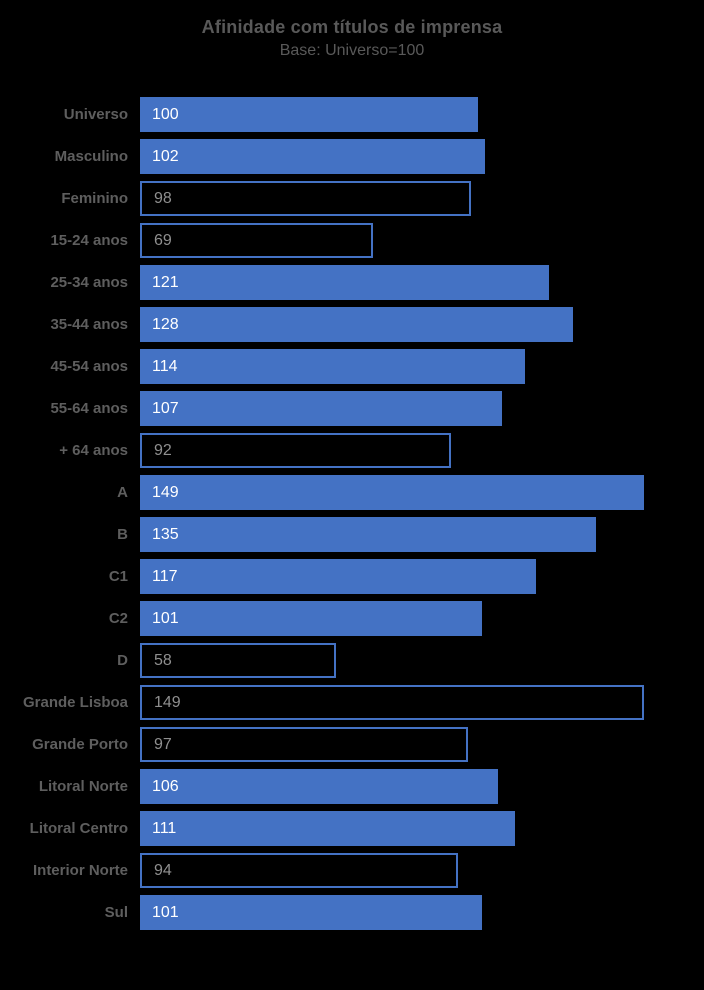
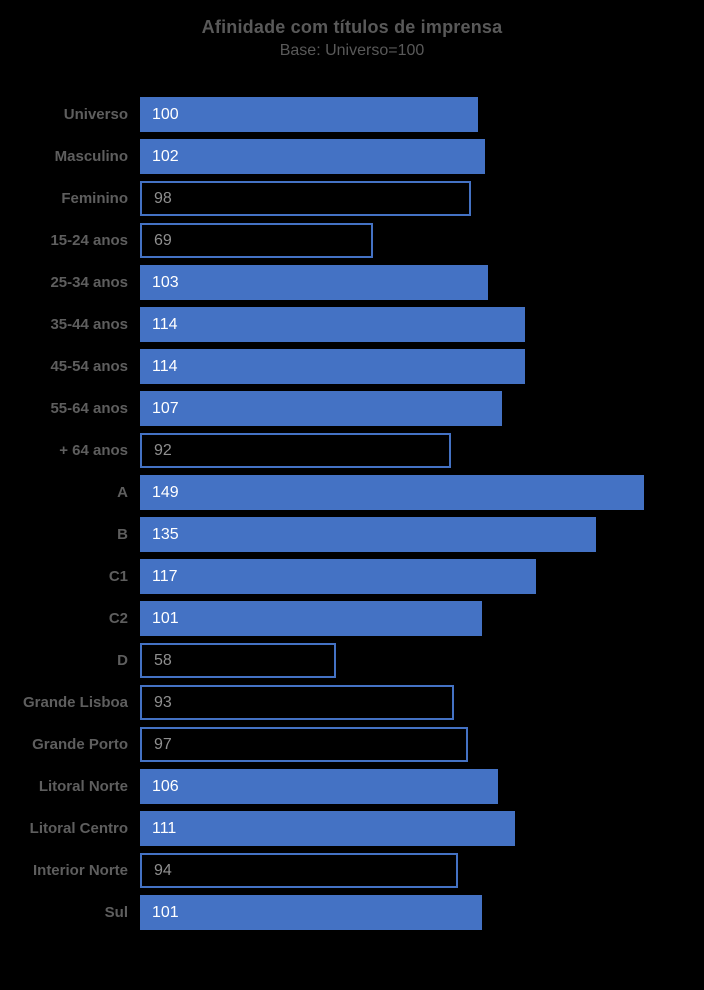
25-34 anos: 121 -> 103
35-44 anos: 128 -> 114
Grande Lisboa: 149 -> 93
